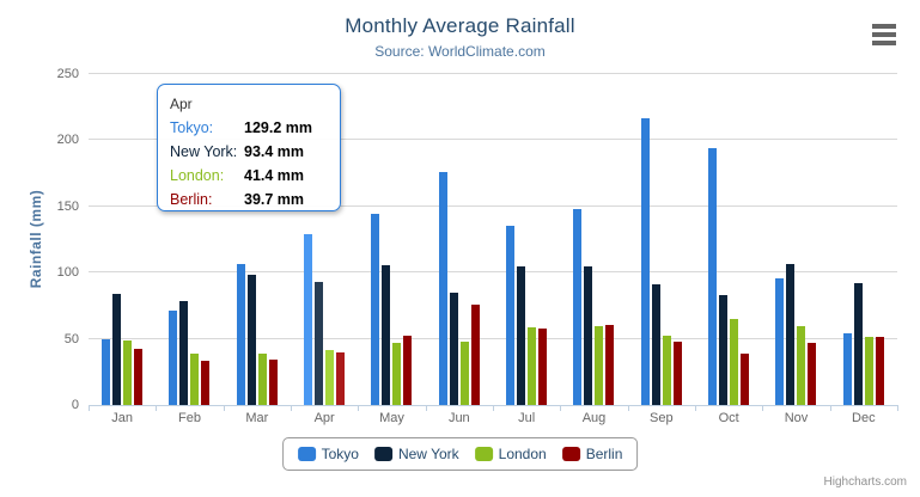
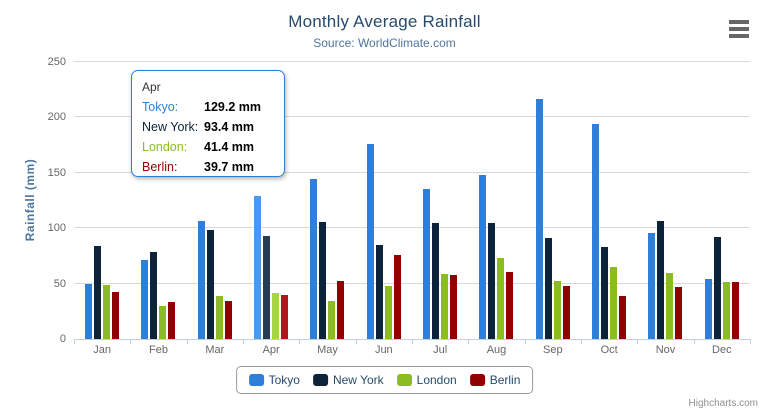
London/Feb: 39 -> 30
London/May: 47 -> 34
London/Aug: 60 -> 73
